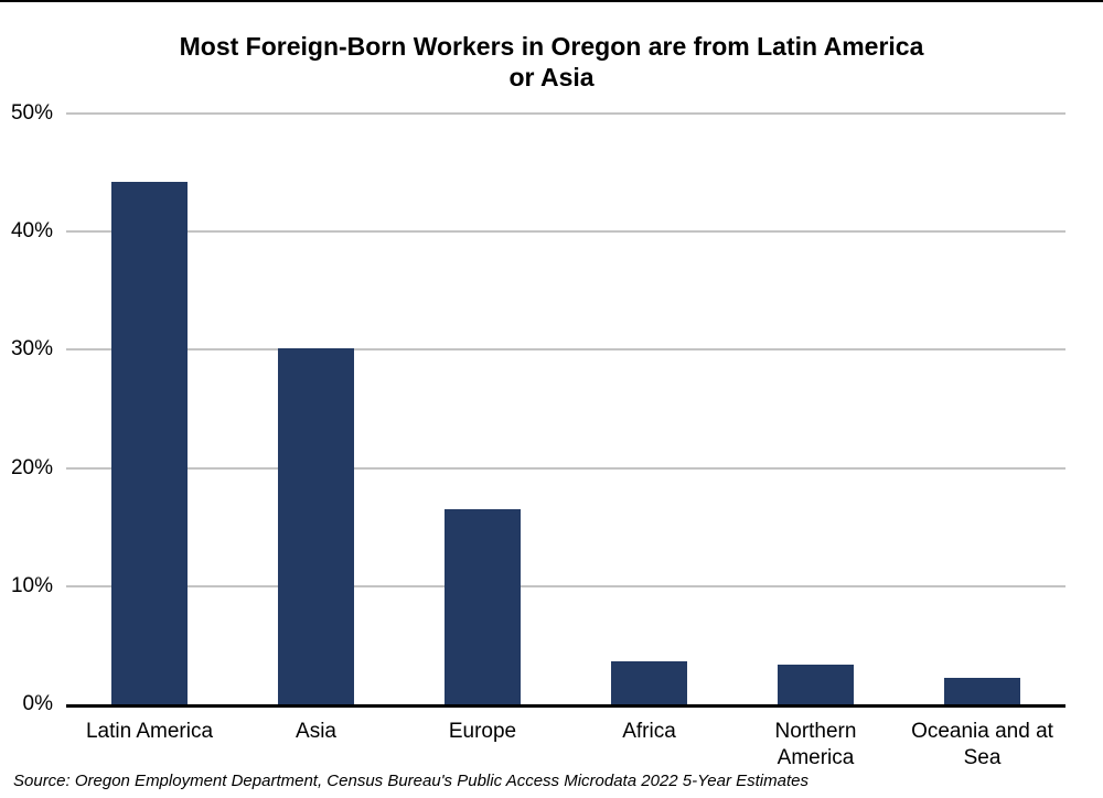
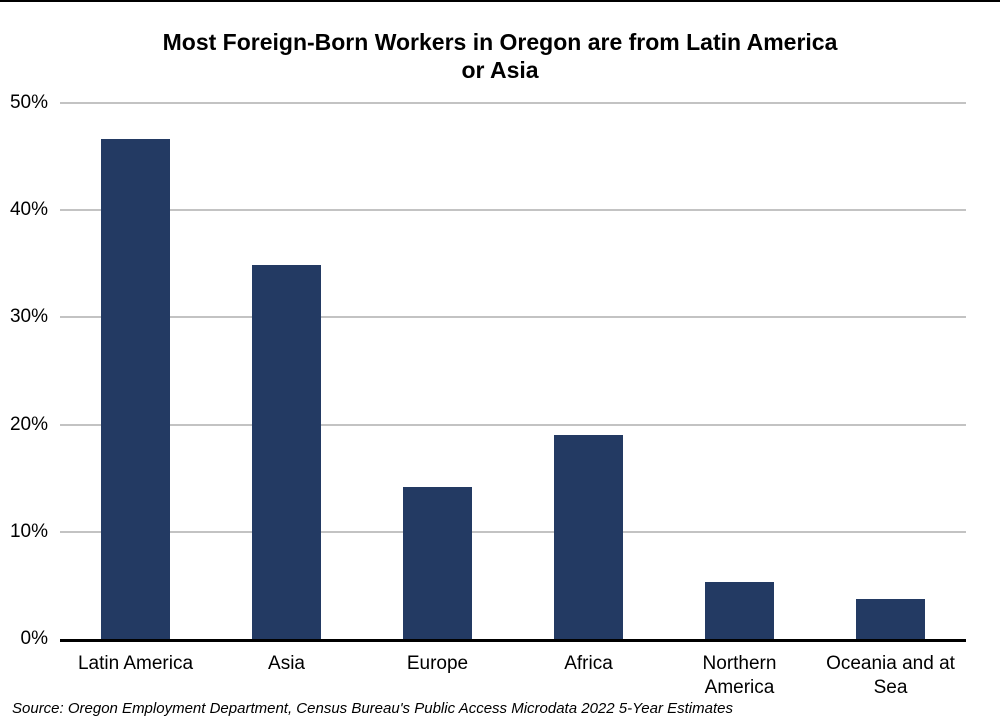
Latin America: 44.2% -> 46.6%
Asia: 30.1% -> 34.9%
Europe: 16.5% -> 14.2%
Africa: 3.6% -> 19.0%
Northern America: 3.4% -> 5.3%
Oceania and at Sea: 2.2% -> 3.7%
